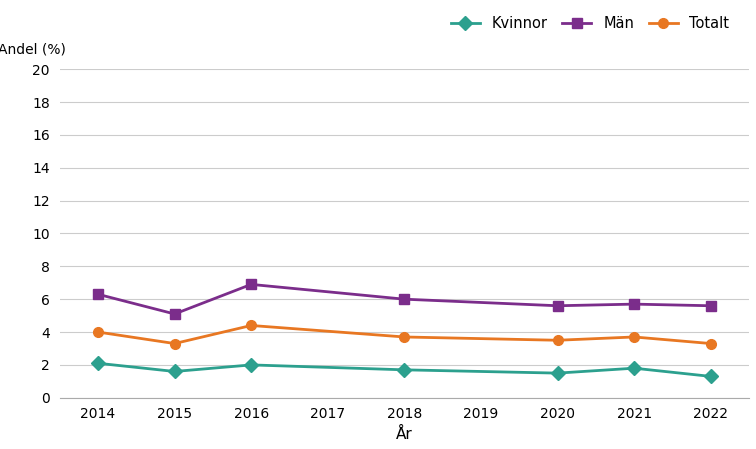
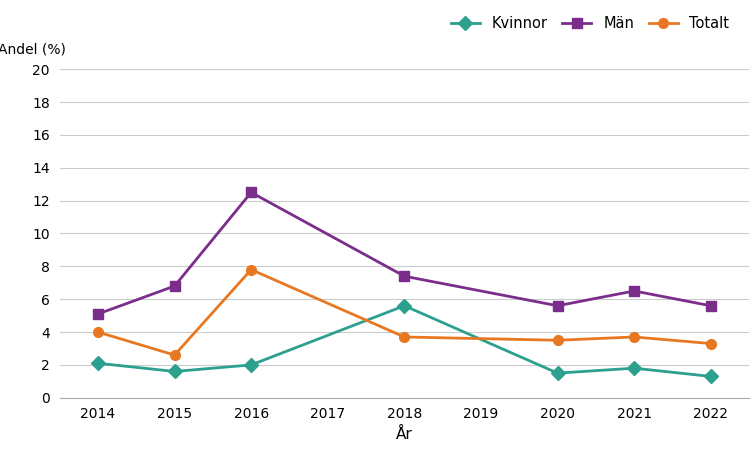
Män/2014: 6.3 -> 5.1
Män/2015: 5.1 -> 6.8
Totalt/2015: 3.3 -> 2.6
Män/2016: 6.9 -> 12.5
Totalt/2016: 4.4 -> 7.8
Kvinnor/2018: 1.7 -> 5.6
Män/2018: 6.0 -> 7.4
Män/2021: 5.7 -> 6.5
